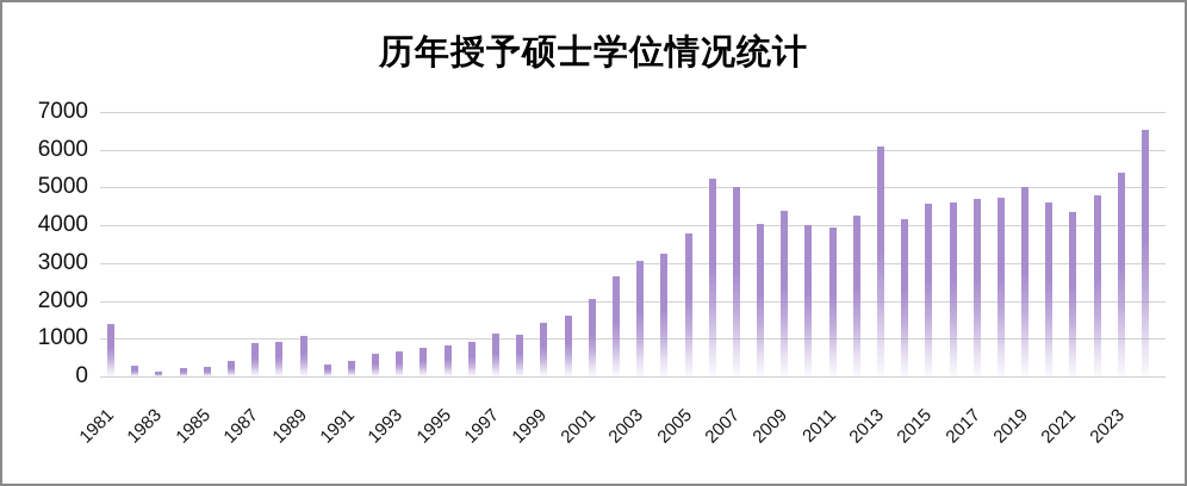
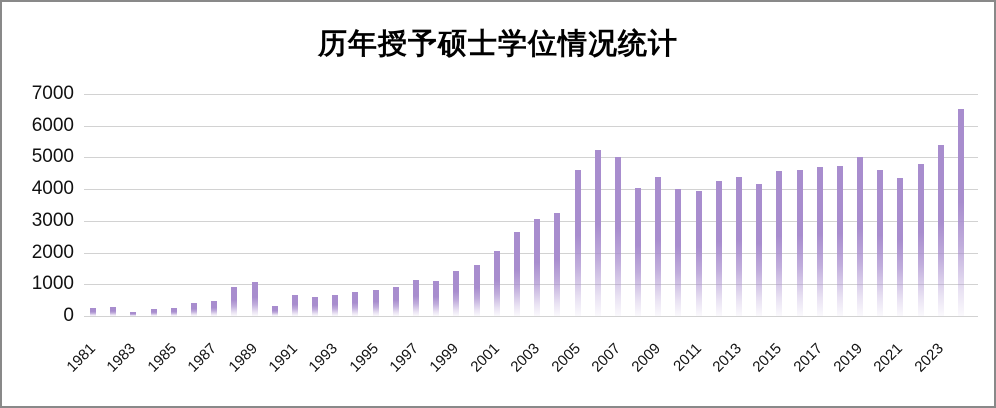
1981: 1400 -> 300
1987: 900 -> 500
1991: 400 -> 700
2005: 3800 -> 4600
2013: 6100 -> 4400
